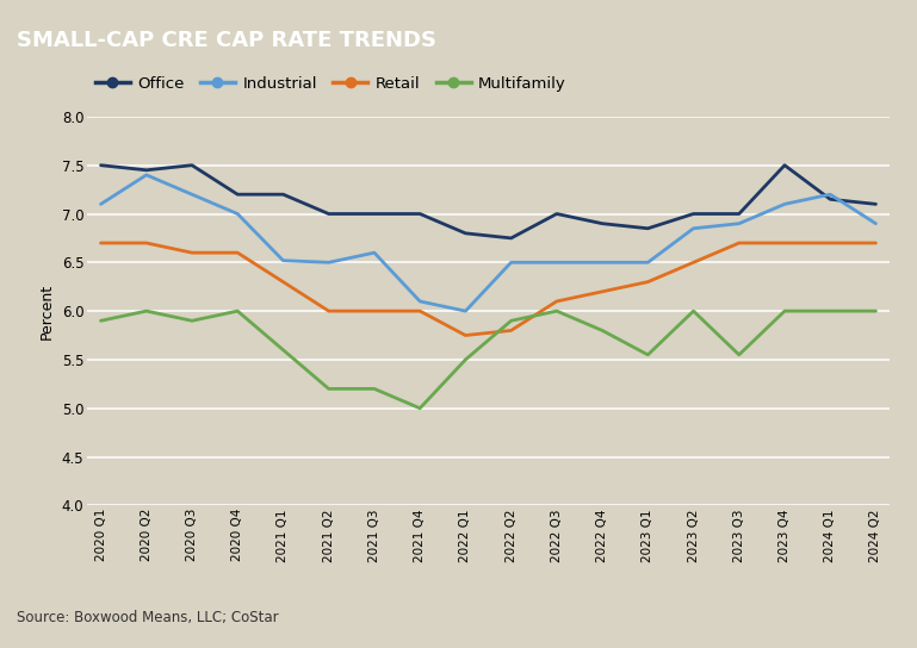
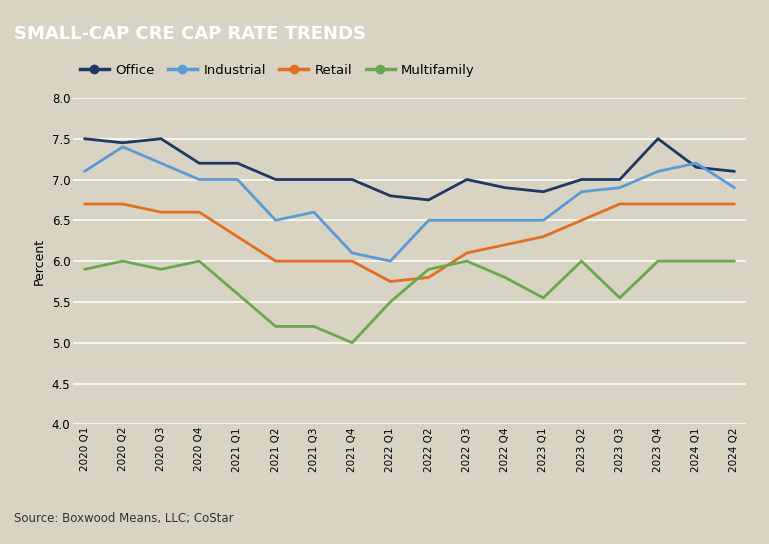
Industrial/2021 Q1: 6.52 -> 7.00
